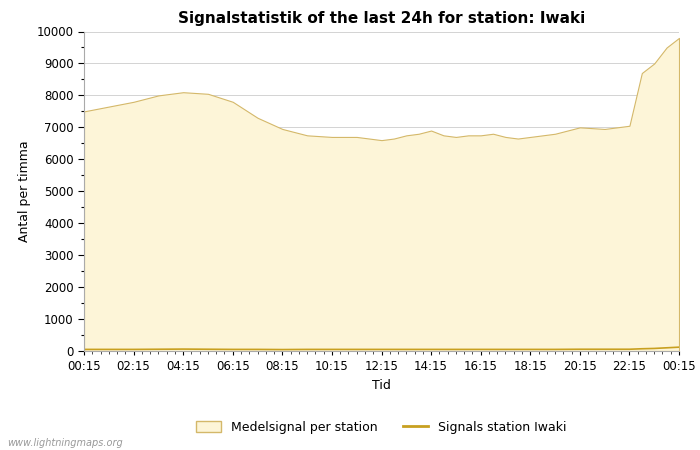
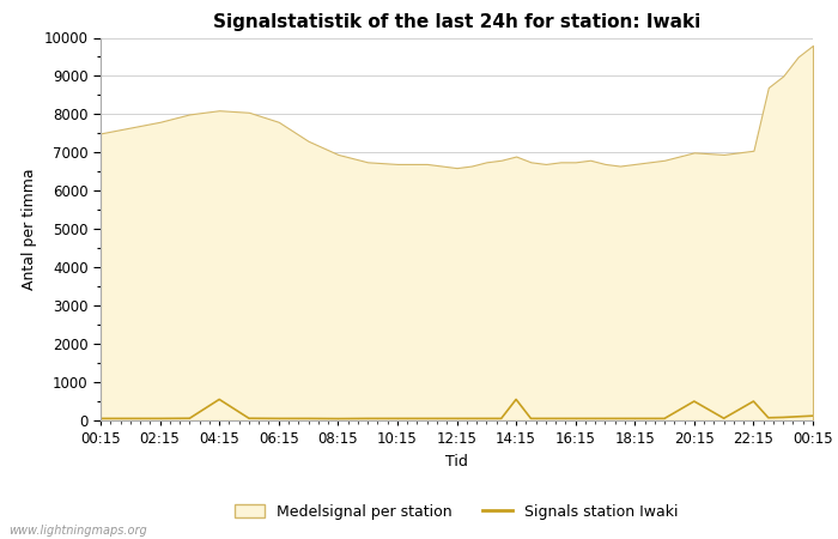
Signals station Iwaki/04:15: 60 -> 550
Signals station Iwaki/14:15: 50 -> 550
Signals station Iwaki/20:15: 60 -> 500
Signals station Iwaki/22:15: 60 -> 500
